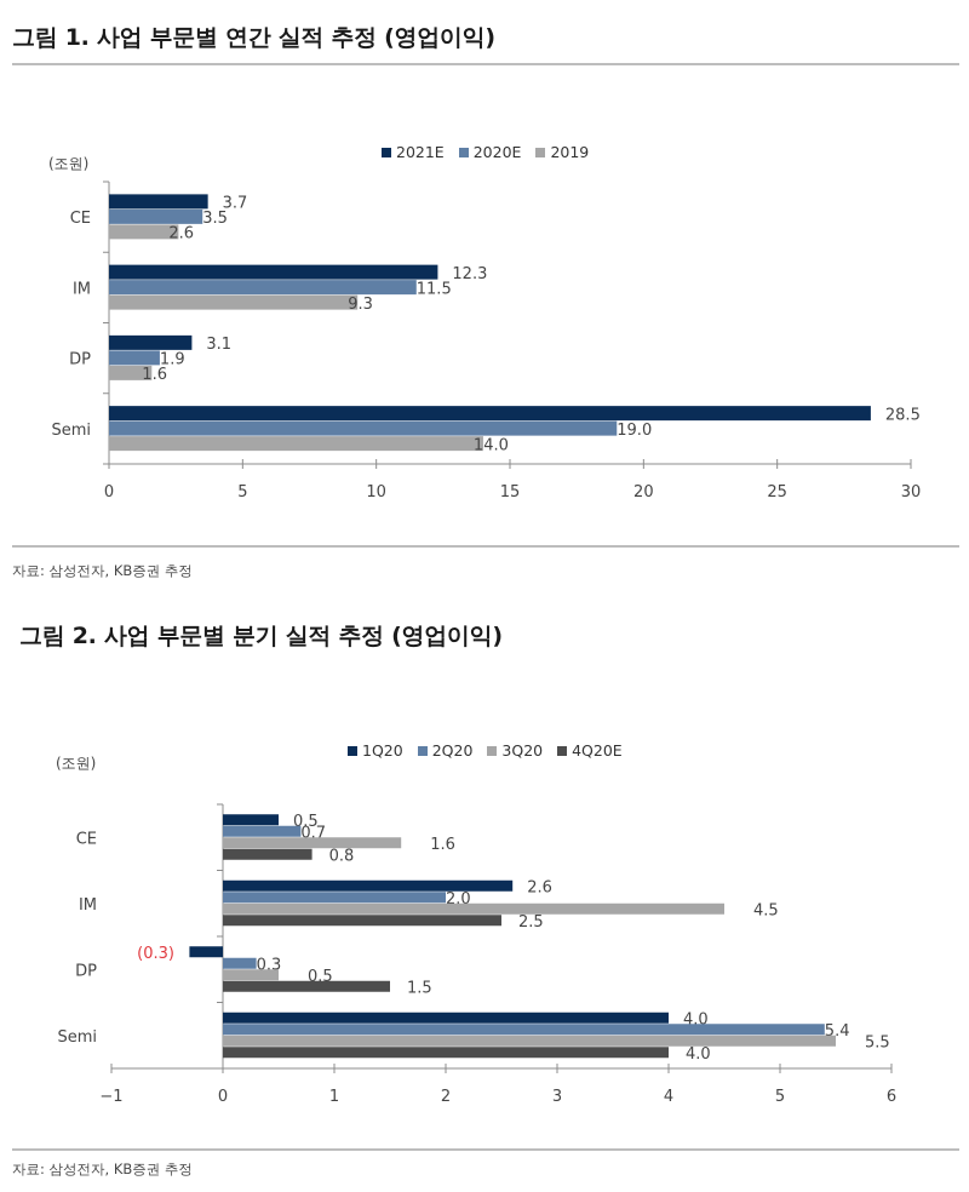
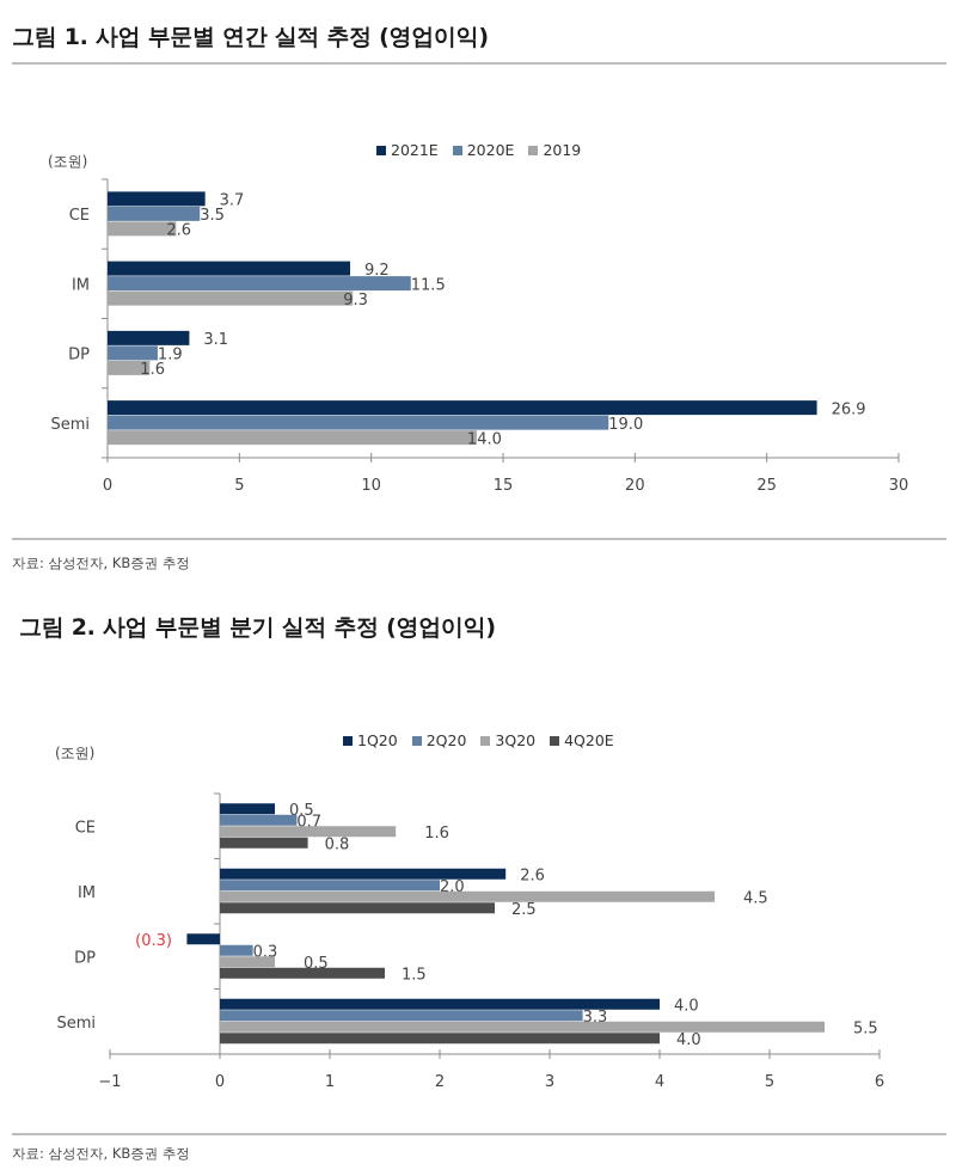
그림 1. 사업 부문별 연간 실적 추정 (영업이익)/2021E/IM: 12.3 -> 9.2
그림 1. 사업 부문별 연간 실적 추정 (영업이익)/2021E/Semi: 28.5 -> 26.9
그림 2. 사업 부문별 분기 실적 추정 (영업이익)/2Q20/Semi: 5.4 -> 3.3
